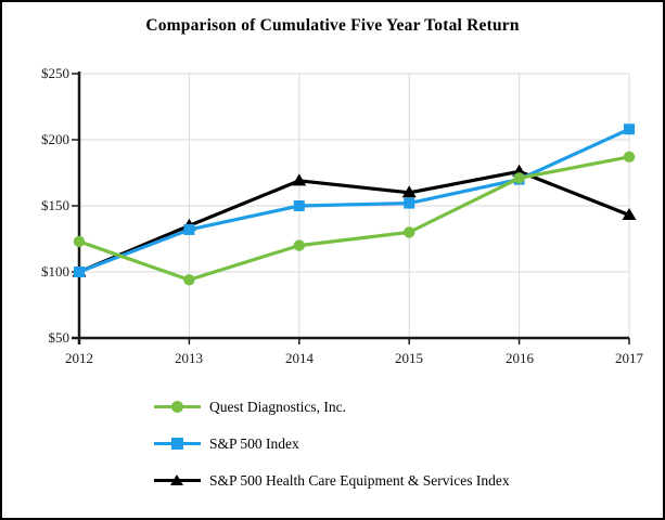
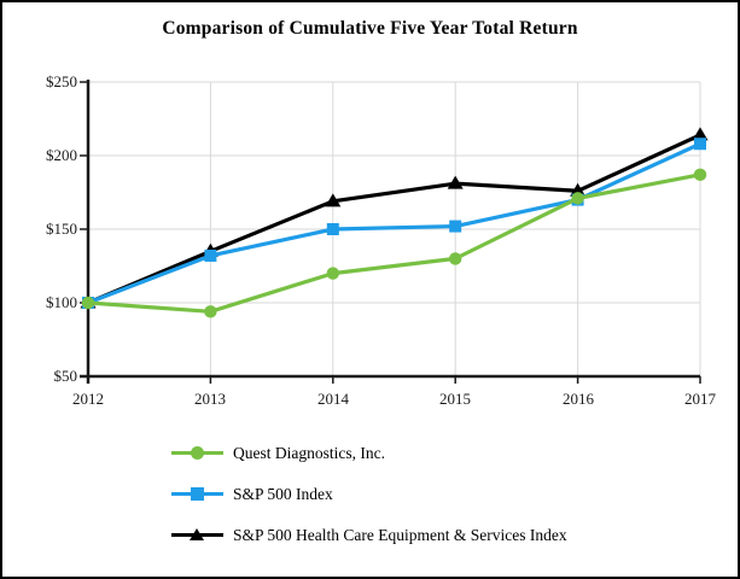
Quest Diagnostics, Inc./2012: $123 -> $100
S&P 500 Health Care Equipment & Services Index/2015: $160 -> $181
S&P 500 Health Care Equipment & Services Index/2017: $143 -> $214
